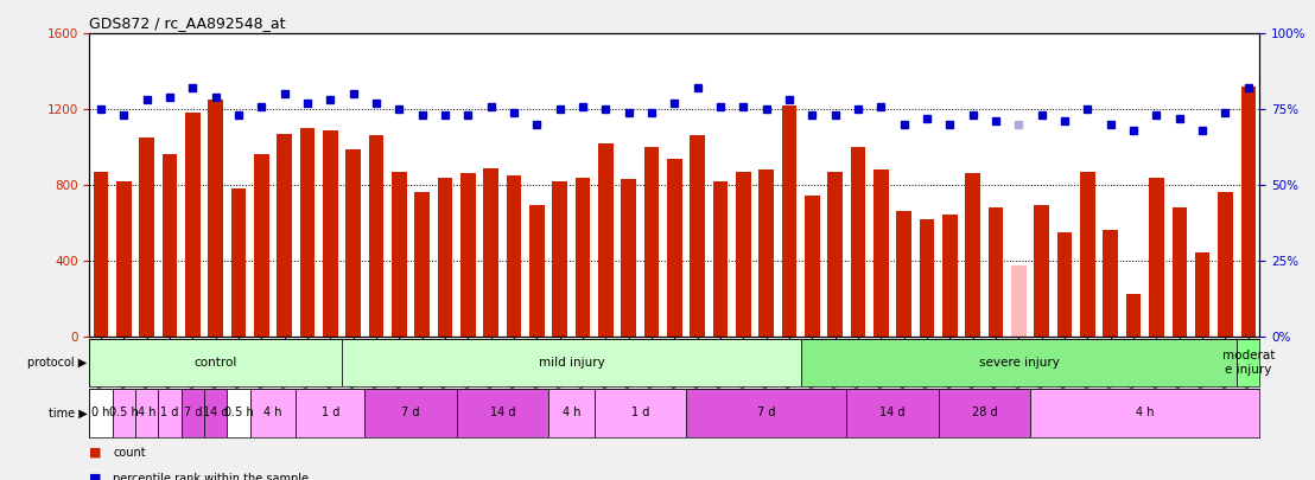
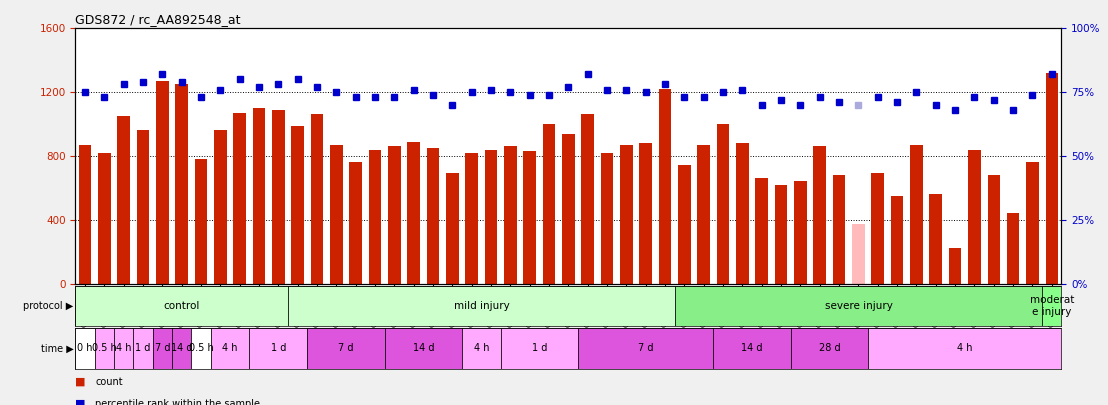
GSM31413: 1180 -> 1270
GSM31434: 1020 -> 860
